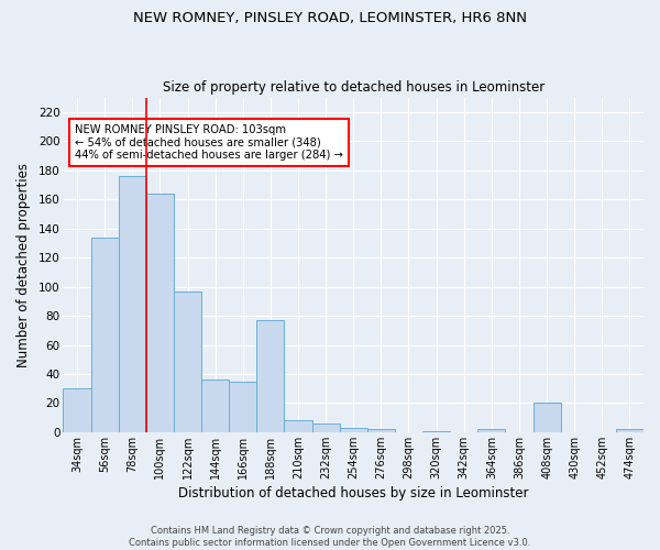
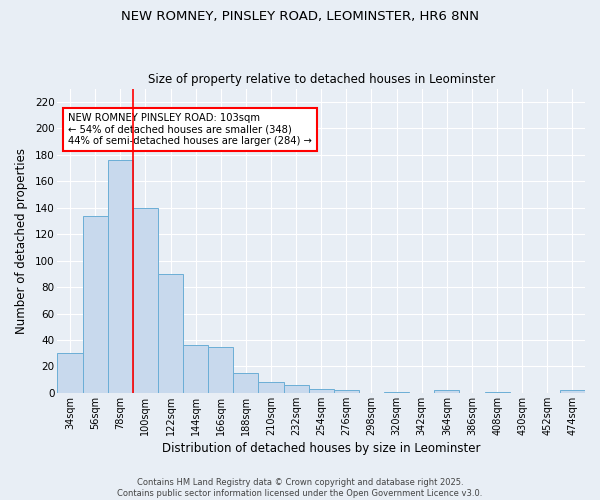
100sqm: 164 -> 140
122sqm: 97 -> 90
188sqm: 77 -> 15
408sqm: 20 -> 1
